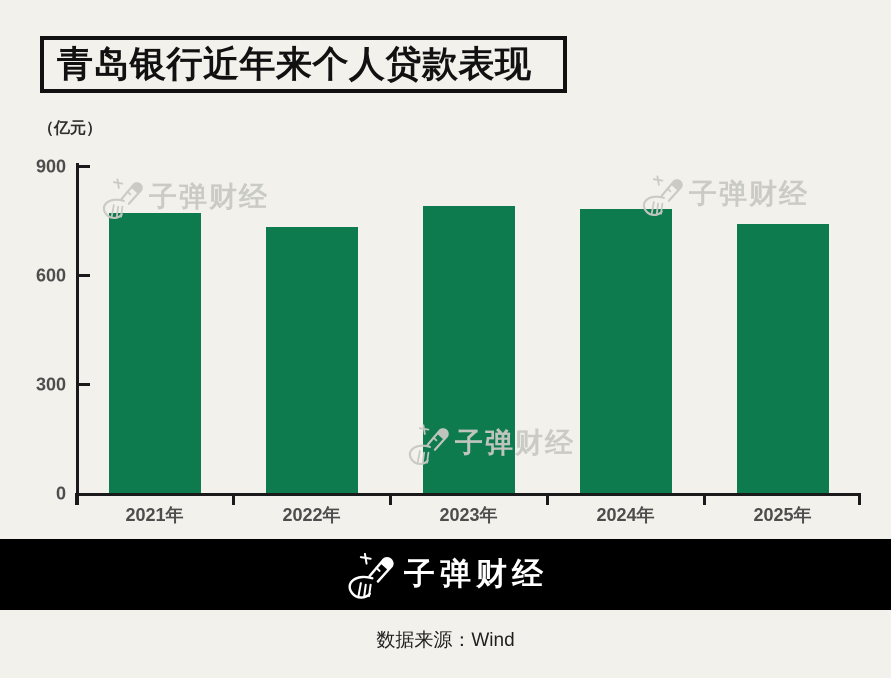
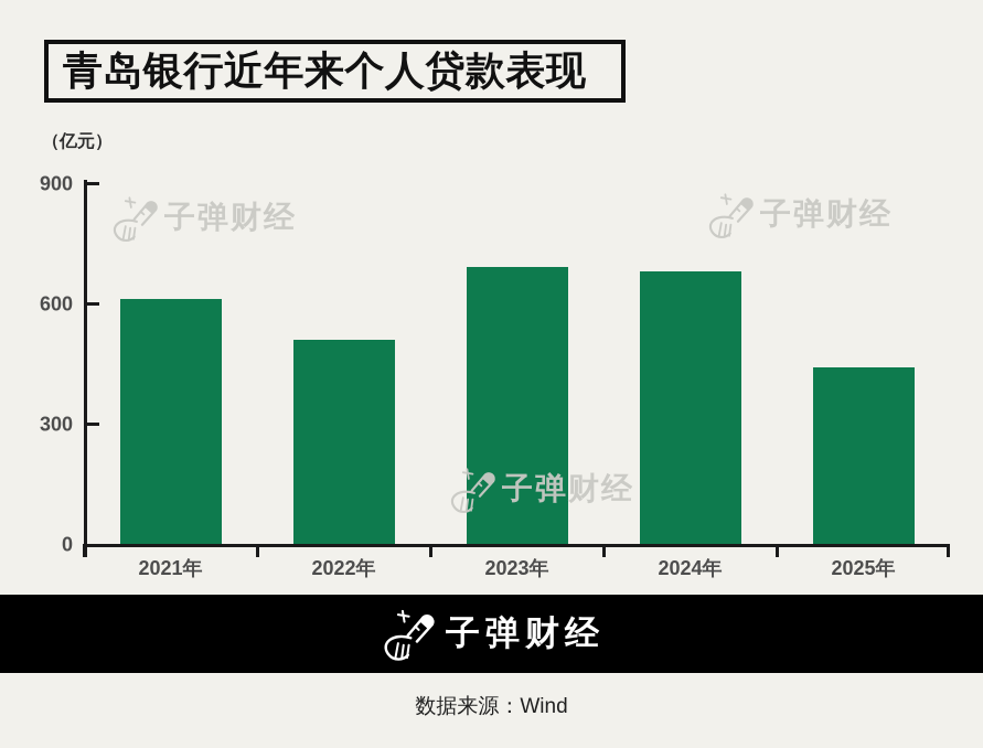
2021年: 770 -> 610
2022年: 730 -> 510
2023年: 790 -> 690
2024年: 780 -> 680
2025年: 740 -> 440
